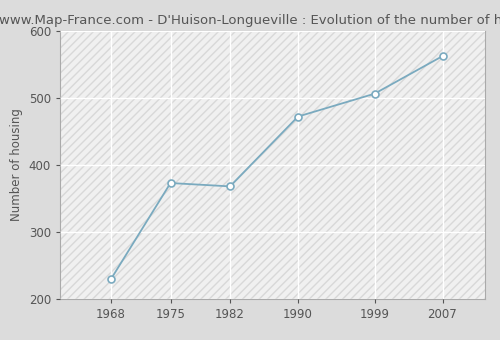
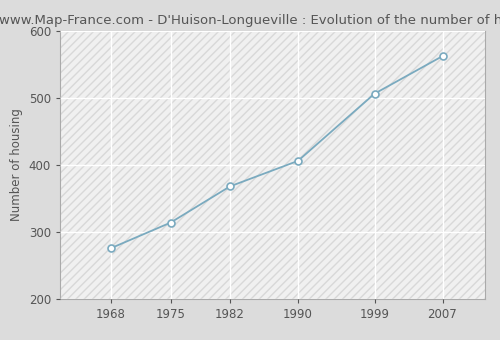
1968: 230 -> 276
1975: 373 -> 314
1990: 472 -> 406
